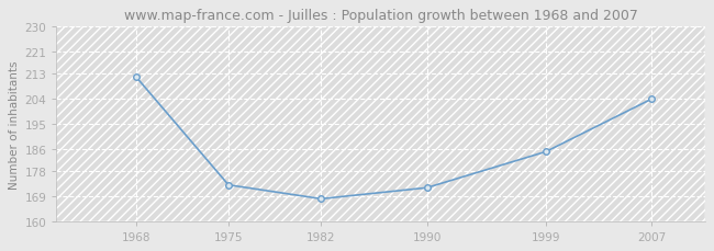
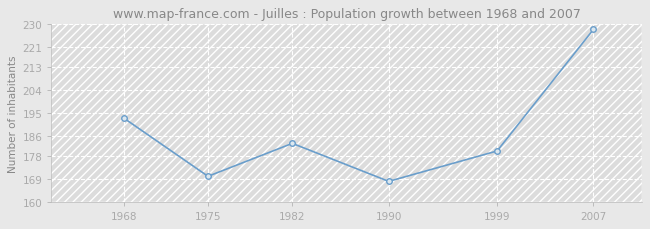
1968: 212 -> 193
1975: 173 -> 170
1982: 168 -> 183
1990: 172 -> 168
1999: 185 -> 180
2007: 204 -> 228
